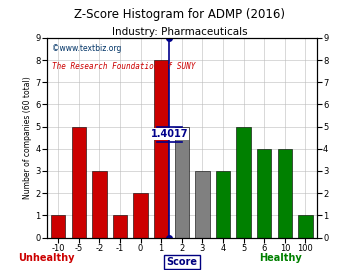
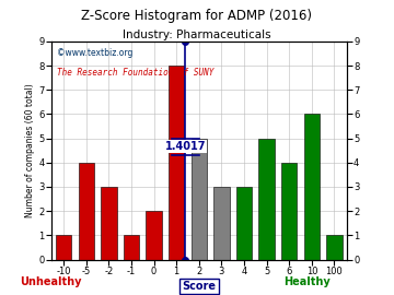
-5: 5 -> 4
10: 4 -> 6
